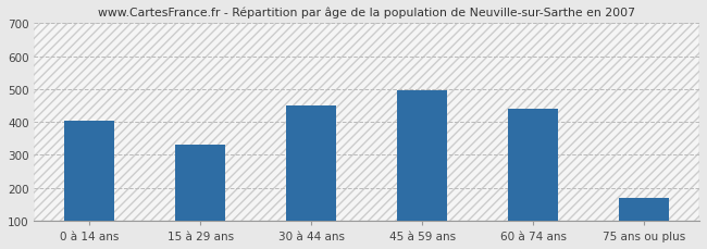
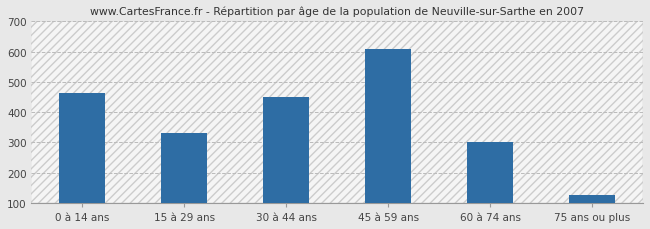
0 à 14 ans: 405 -> 465
45 à 59 ans: 495 -> 610
60 à 74 ans: 440 -> 303
75 ans ou plus: 170 -> 128
